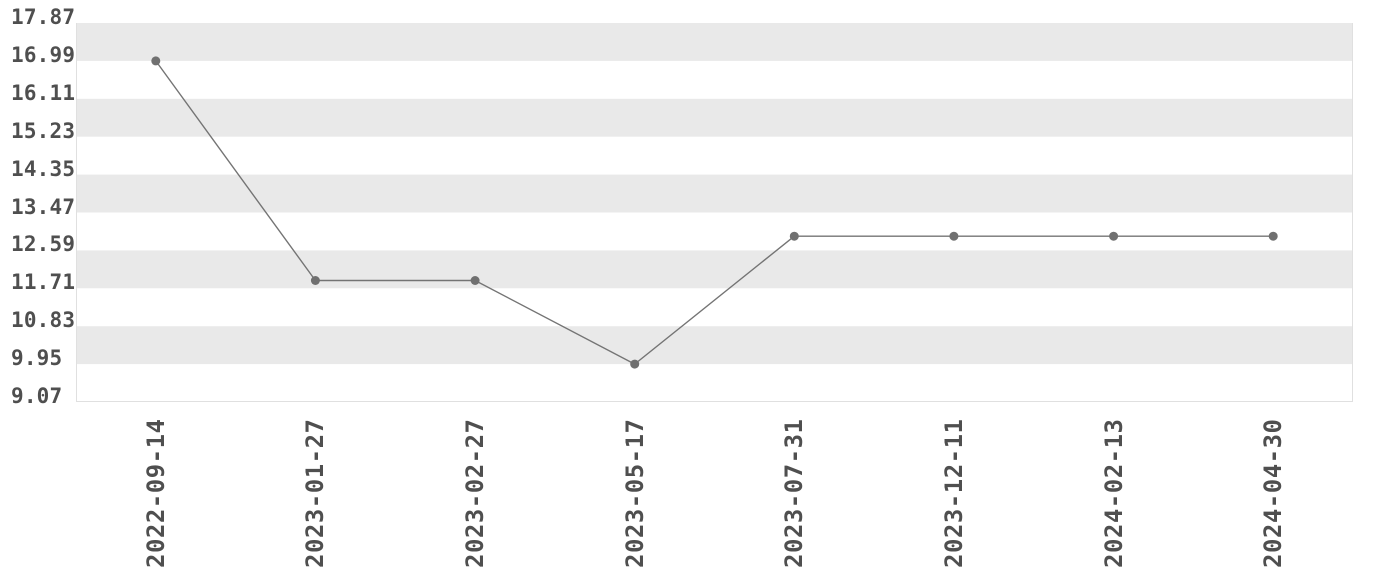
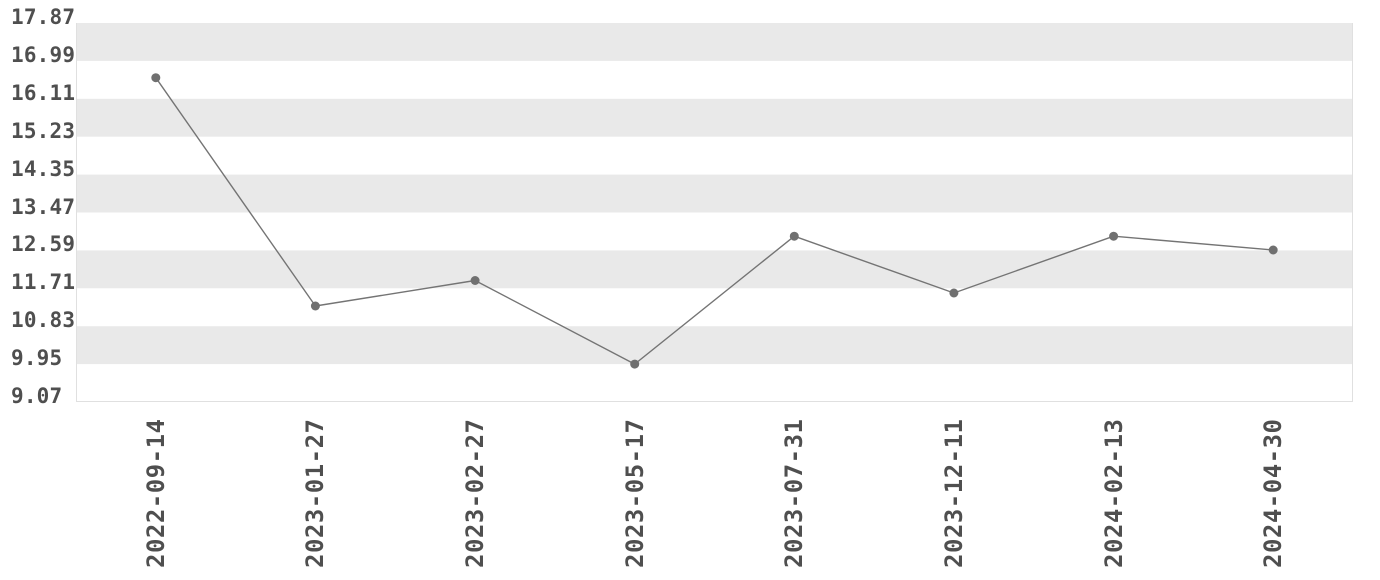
2022-09-14: 17.0 -> 16.6
2023-01-27: 11.9 -> 11.3
2023-12-11: 12.9 -> 11.6
2024-04-30: 12.9 -> 12.6
